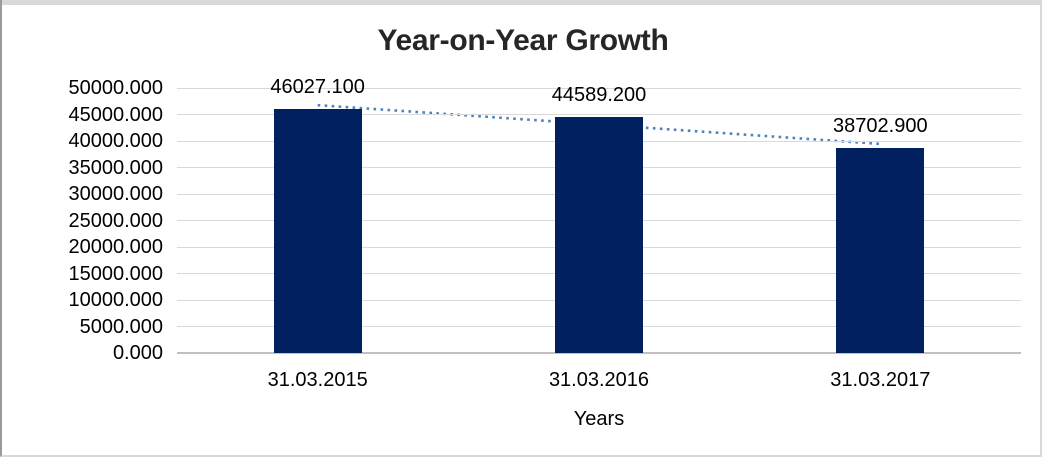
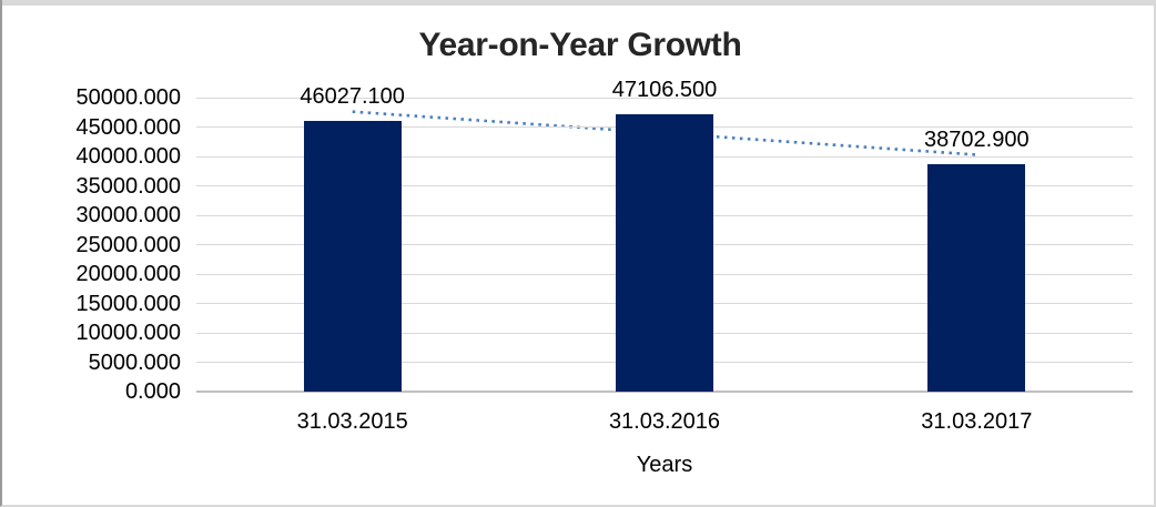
31.03.2016: 44589.200 -> 47106.500
